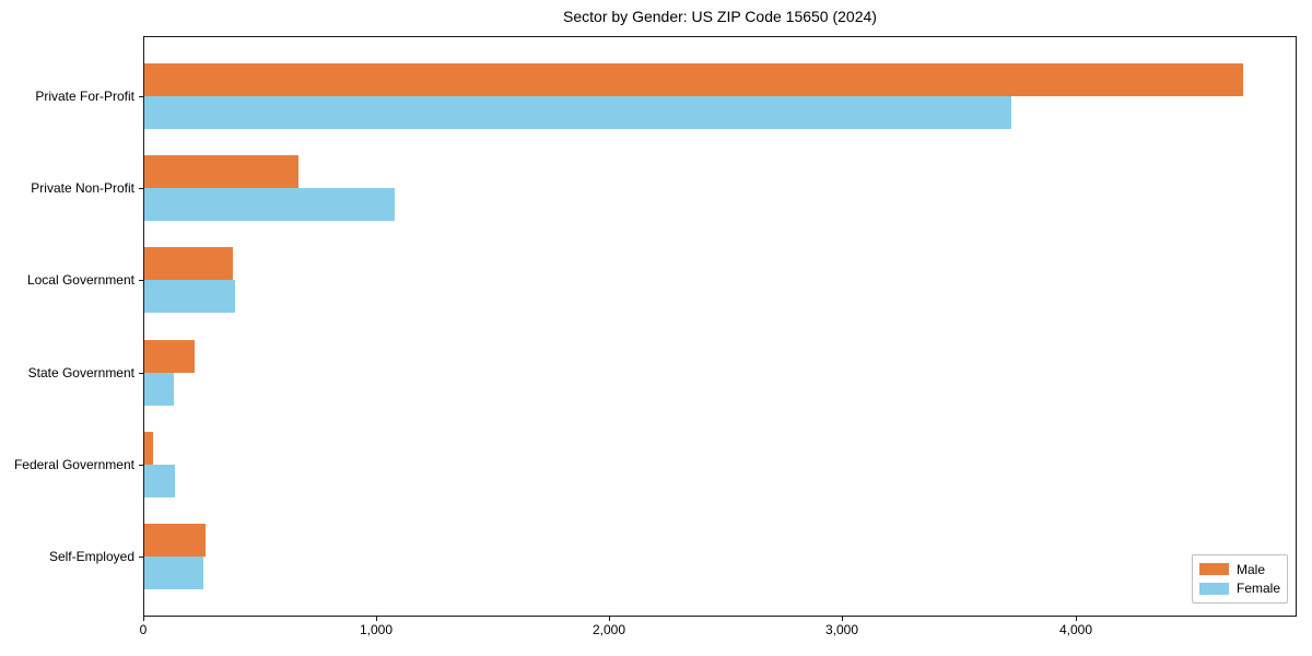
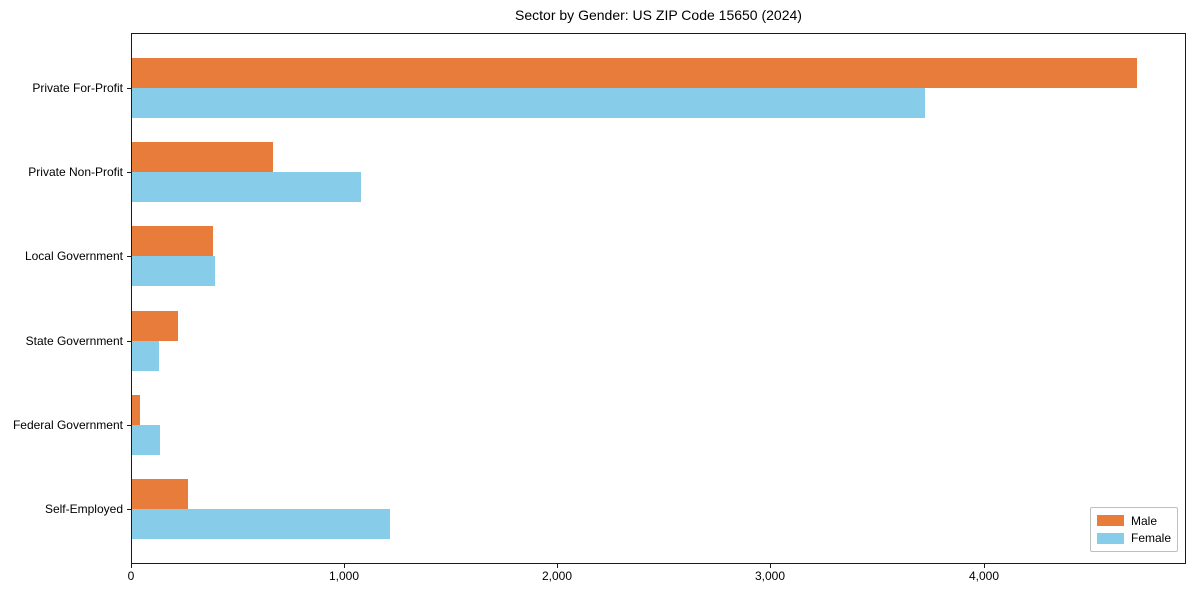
Female/Self-Employed: 260 -> 1210
